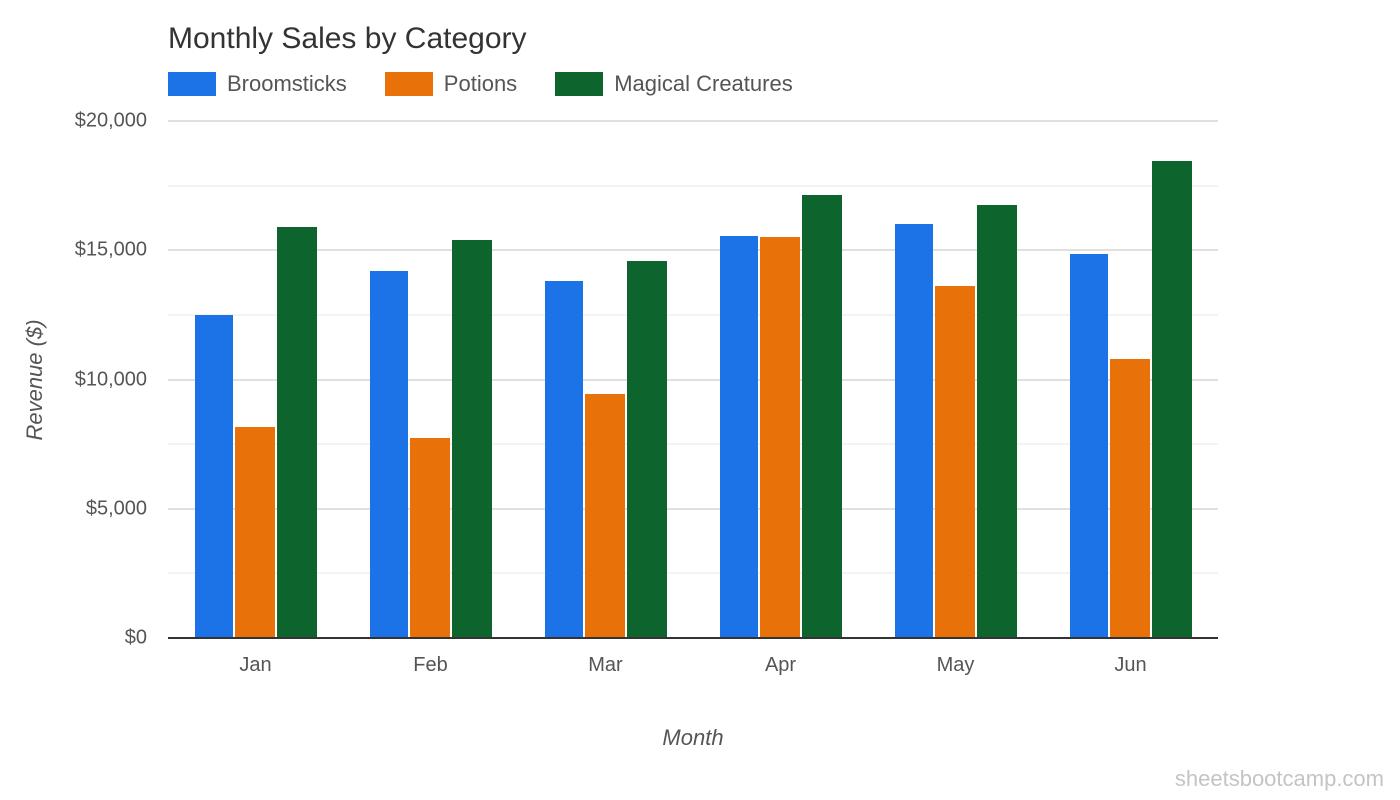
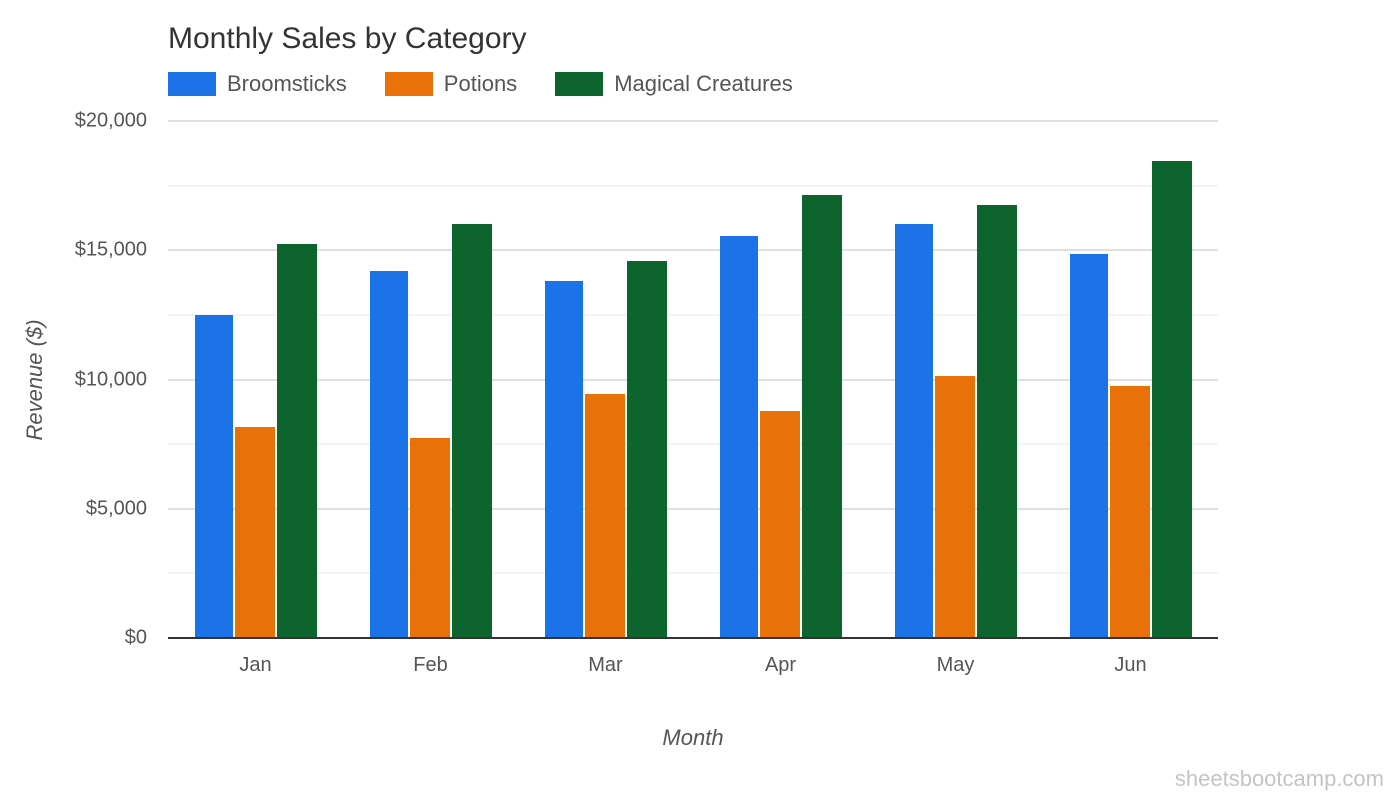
Magical Creatures/Jan: $15900 -> $15200
Magical Creatures/Feb: $15400 -> $16000
Potions/Apr: $15500 -> $8800
Potions/May: $13600 -> $10200
Potions/Jun: $10800 -> $9800
